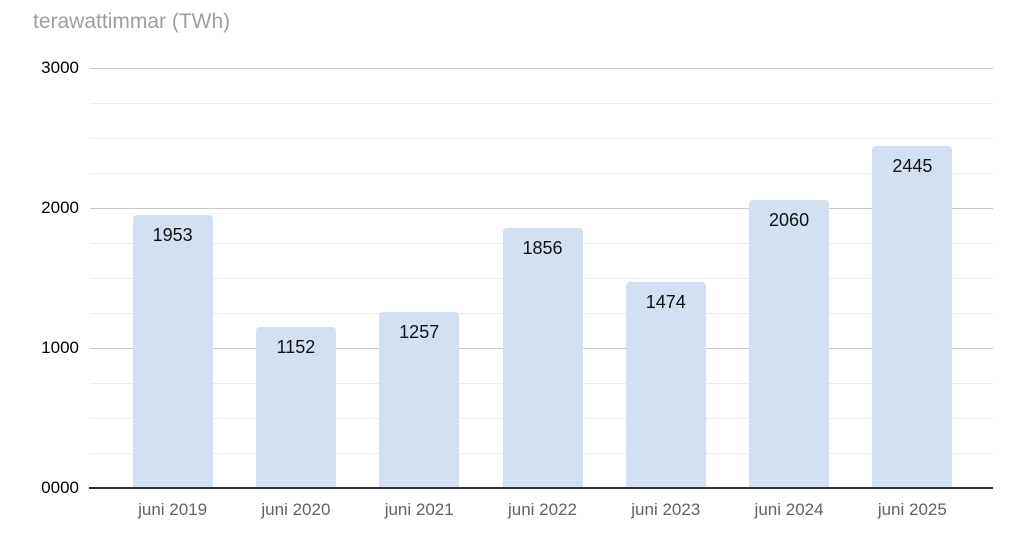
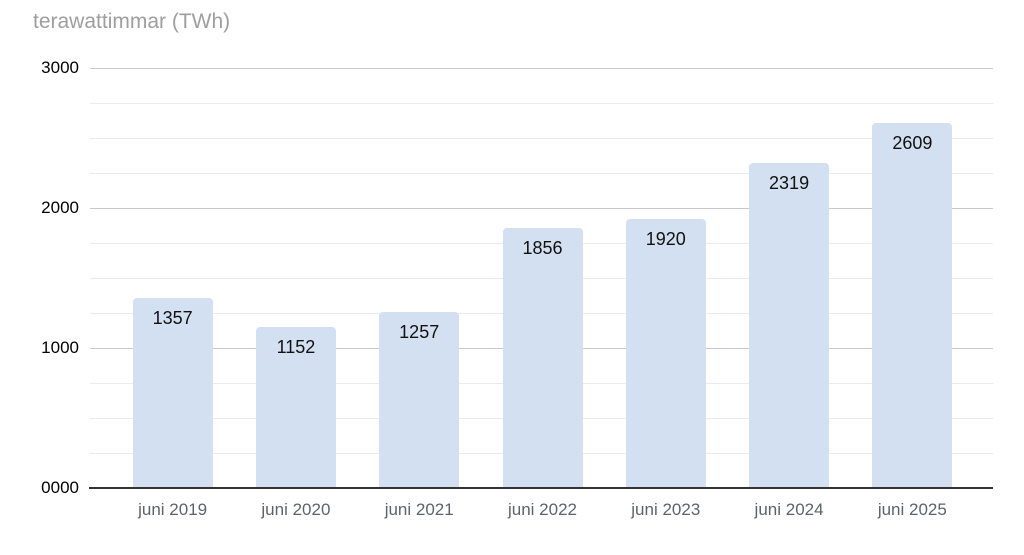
juni 2019: 1953 -> 1357
juni 2023: 1474 -> 1920
juni 2024: 2060 -> 2319
juni 2025: 2445 -> 2609
